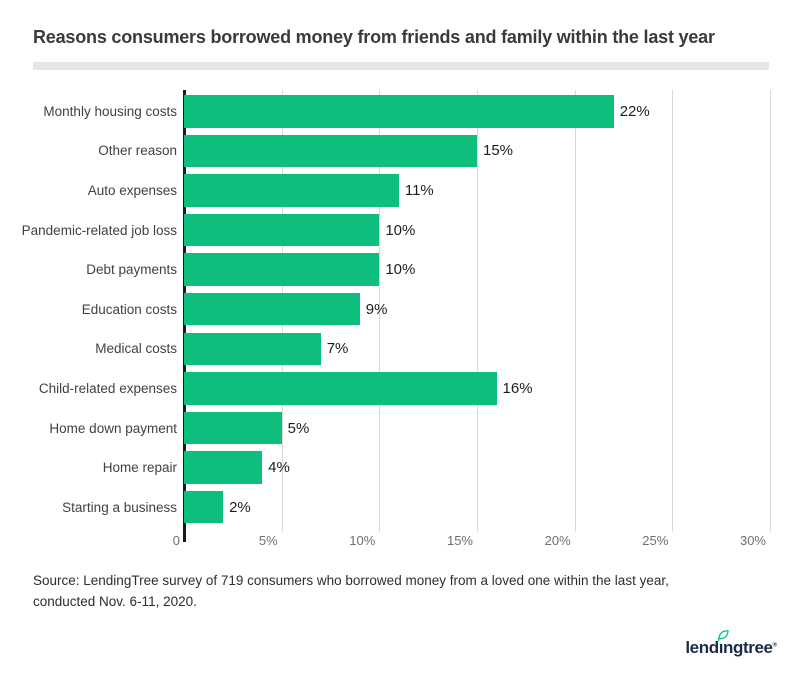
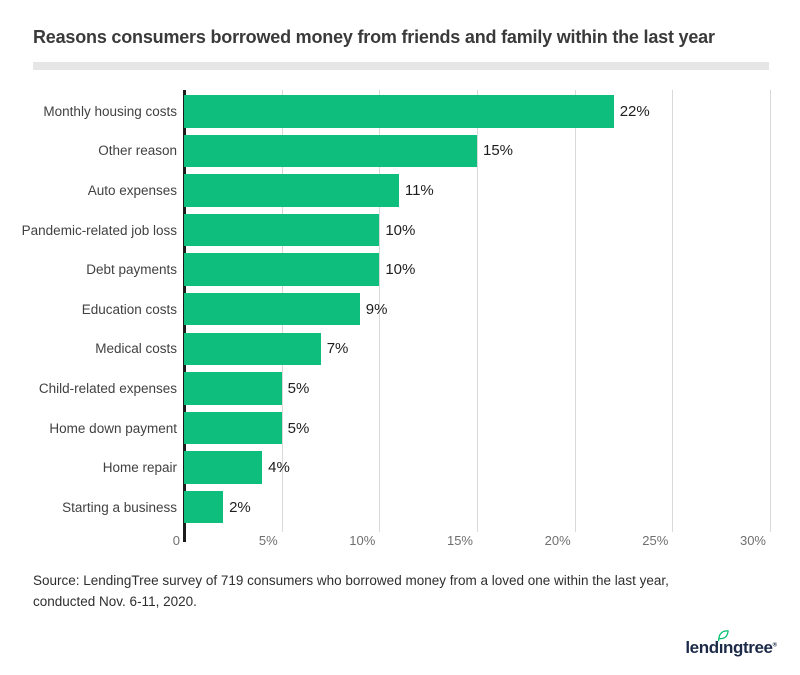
Child-related expenses: 16% -> 5%
